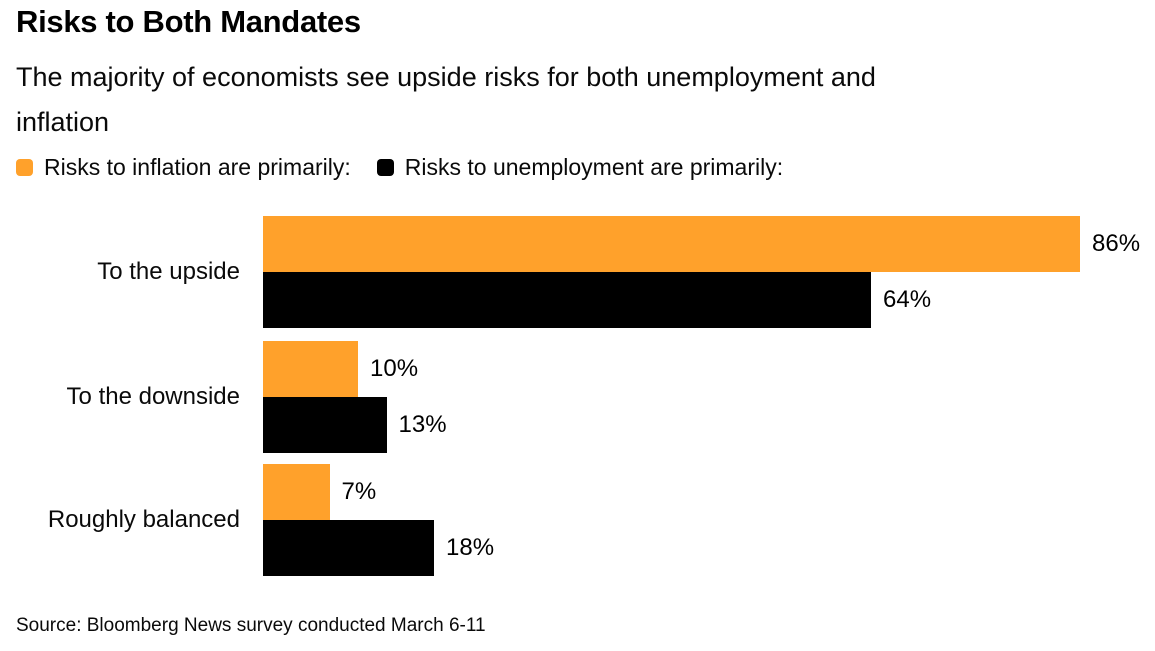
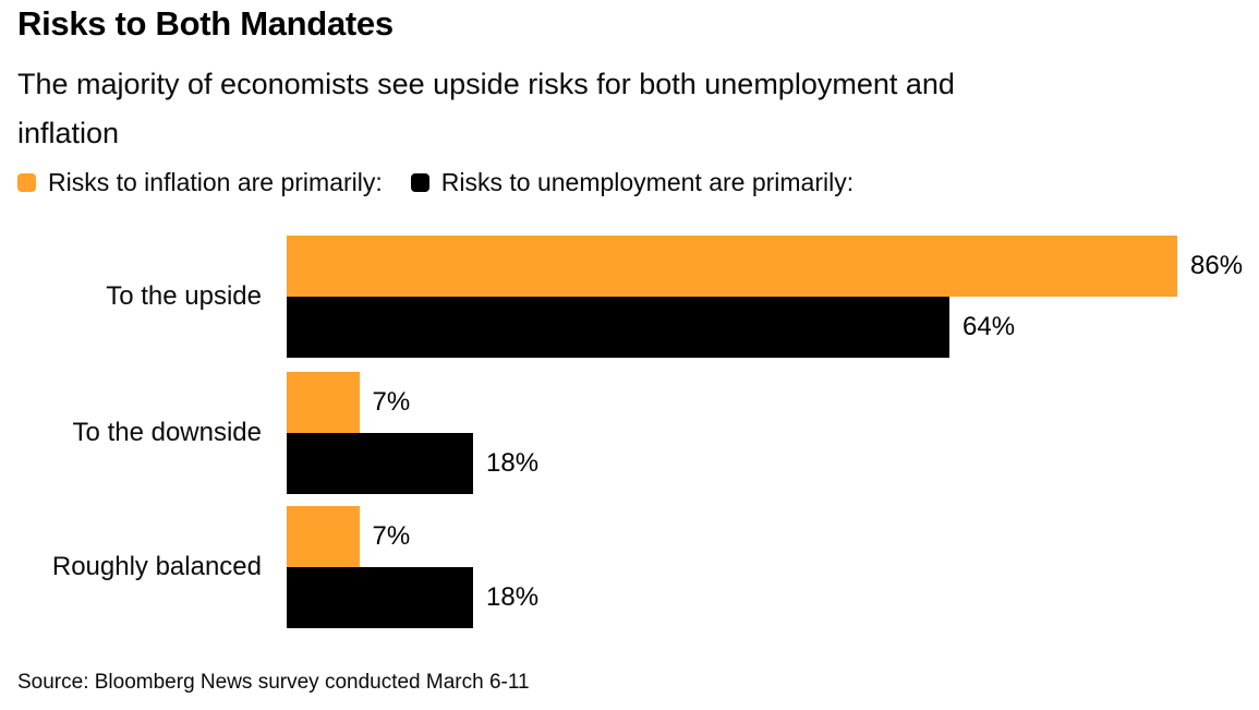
Risks to inflation are primarily:/To the downside: 10% -> 7%
Risks to unemployment are primarily:/To the downside: 13% -> 18%
